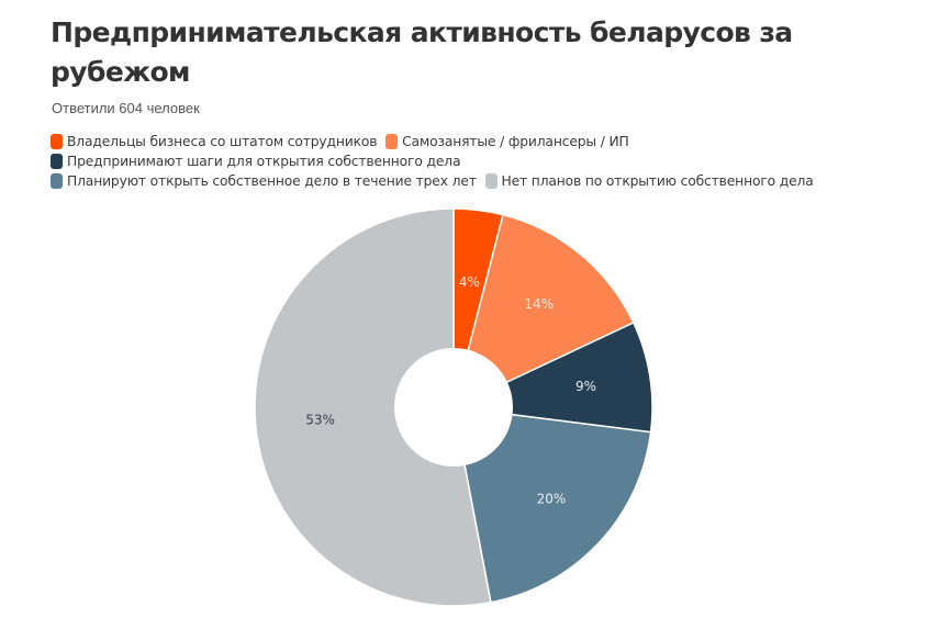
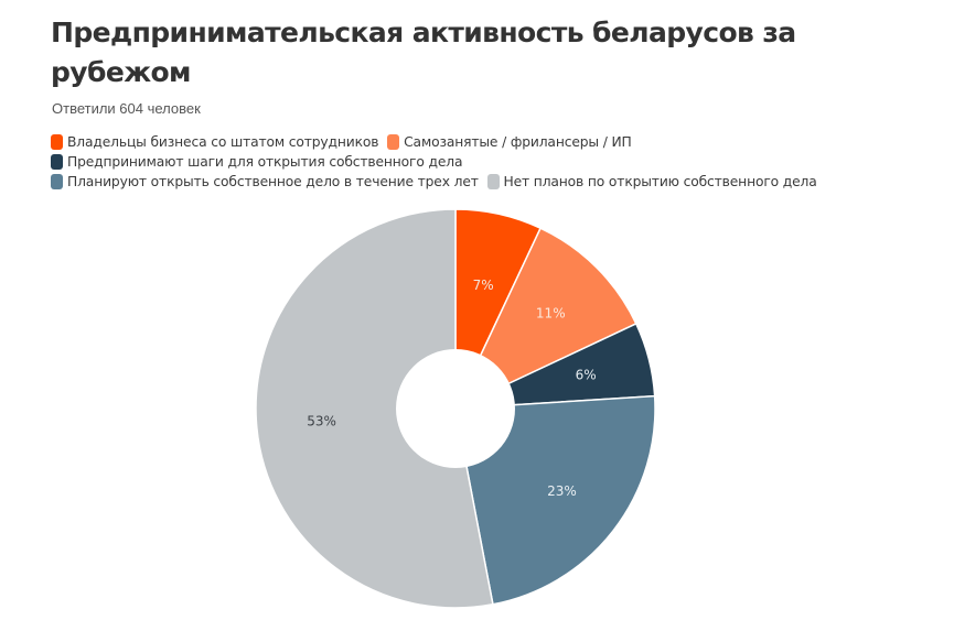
Владельцы бизнеса со штатом сотрудников: 4% -> 7%
Самозанятые / фрилансеры / ИП: 14% -> 11%
Предпринимают шаги для открытия собственного дела: 9% -> 6%
Планируют открыть собственное дело в течение трех лет: 20% -> 23%
